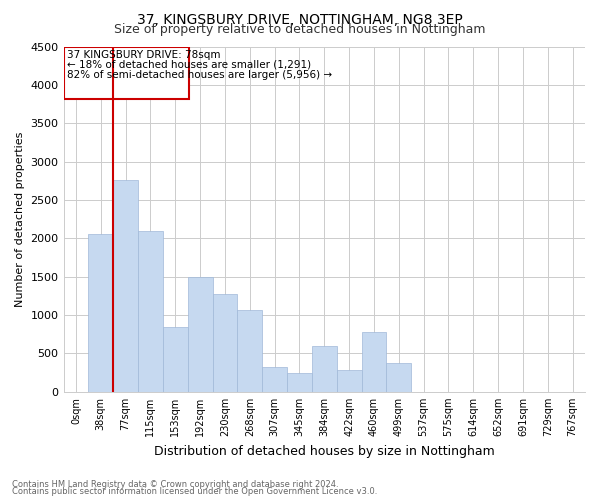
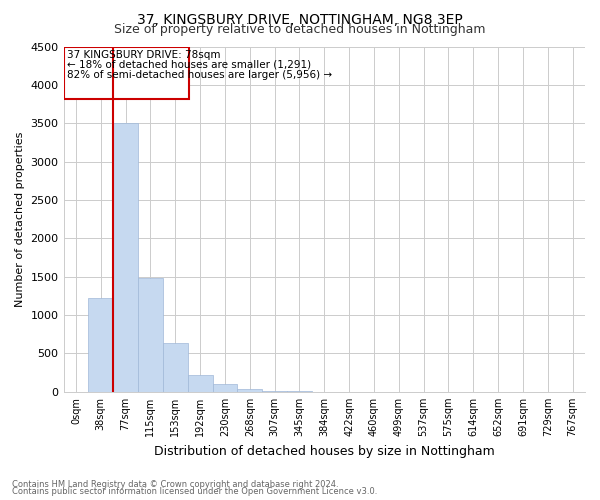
38sqm: 2060 -> 1220
77sqm: 2760 -> 3500
115sqm: 2100 -> 1480
153sqm: 840 -> 640
192sqm: 1500 -> 220
230sqm: 1280 -> 100
268sqm: 1060 -> 40
307sqm: 320 -> 20
345sqm: 240 -> 0
384sqm: 600 -> 0
422sqm: 280 -> 0
460sqm: 780 -> 0
499sqm: 380 -> 0
